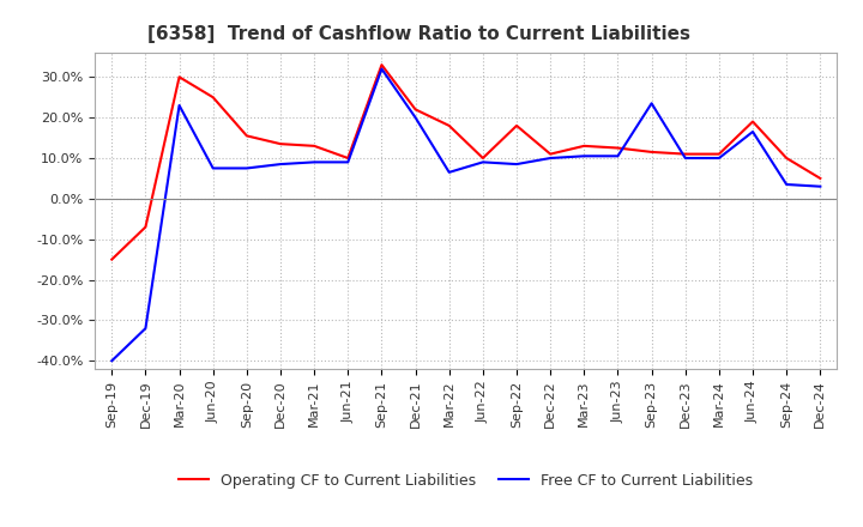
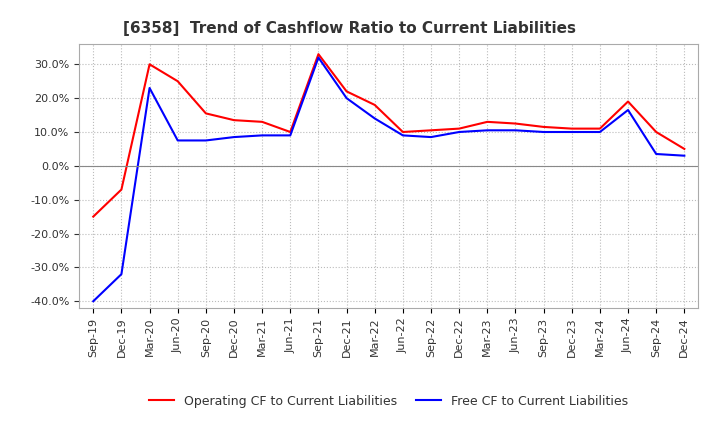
Free CF to Current Liabilities/Mar-22: 6.5% -> 14.0%
Operating CF to Current Liabilities/Sep-22: 18.0% -> 10.5%
Free CF to Current Liabilities/Sep-23: 23.5% -> 10.0%
